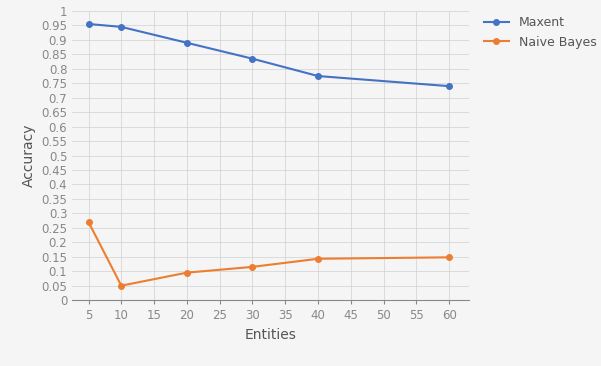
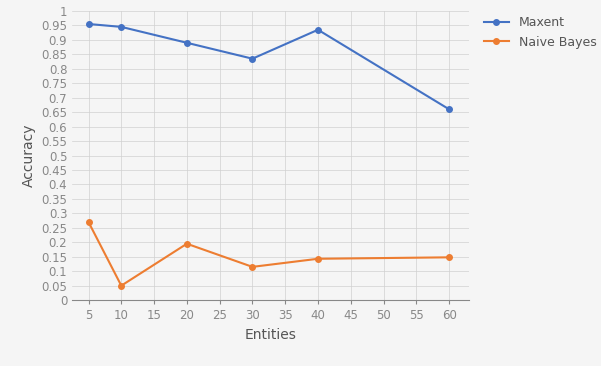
Naive Bayes/20: 0.095 -> 0.195
Maxent/40: 0.775 -> 0.935
Maxent/60: 0.740 -> 0.660
